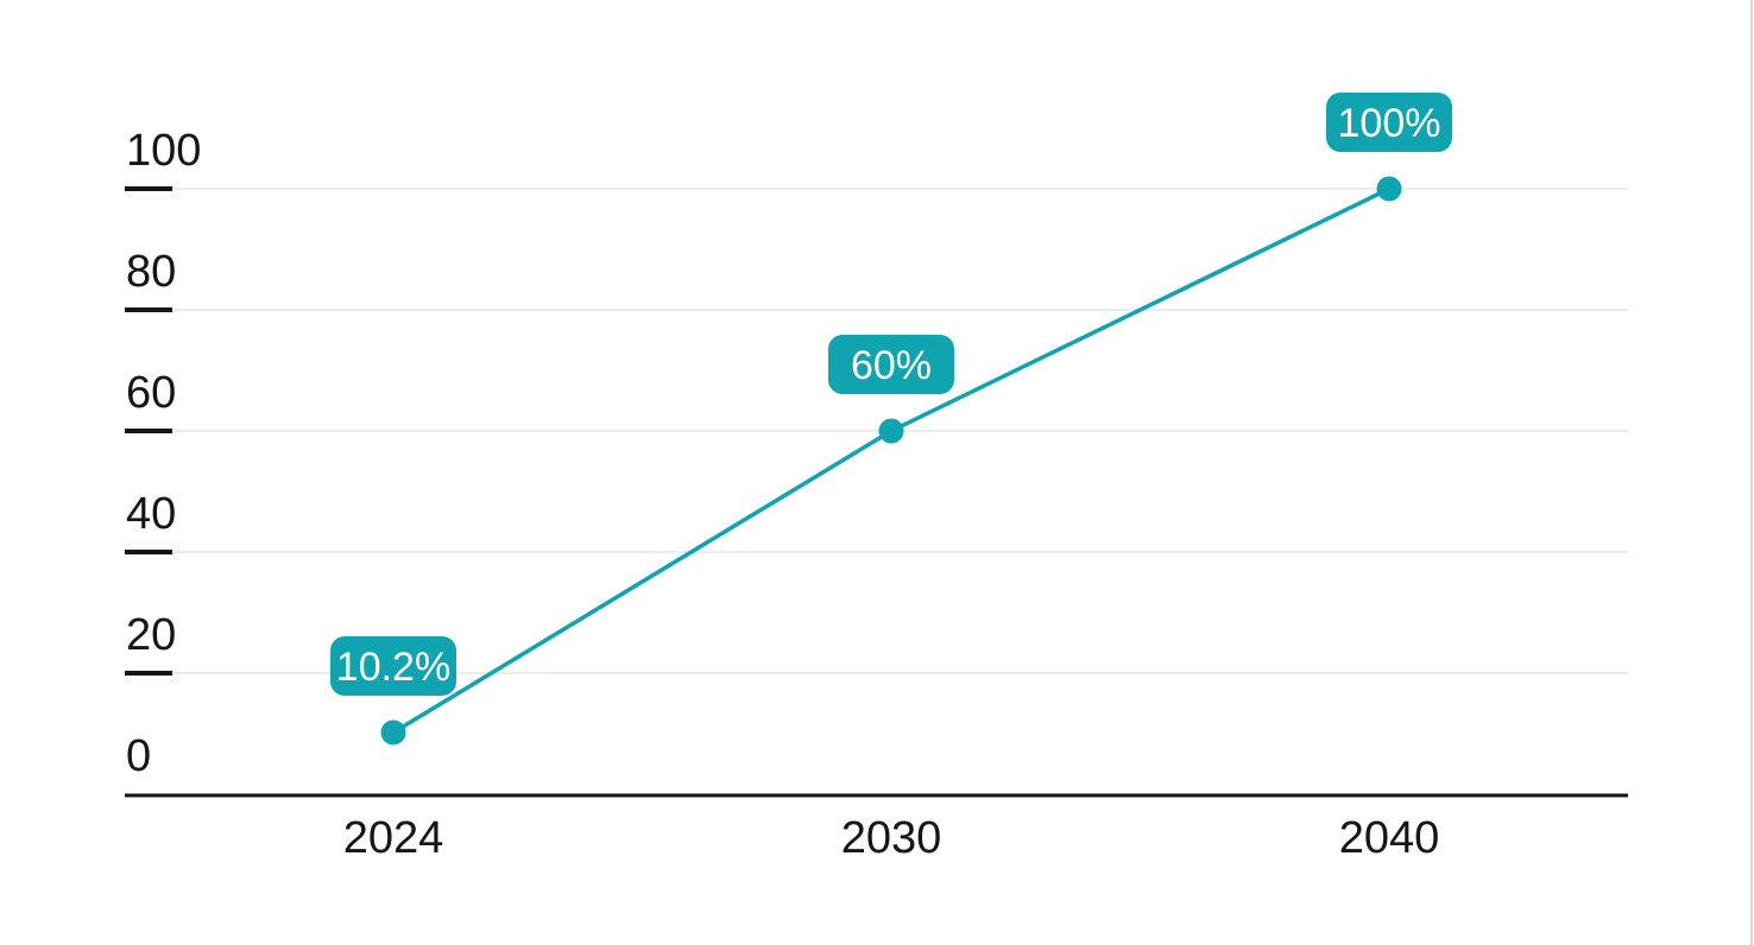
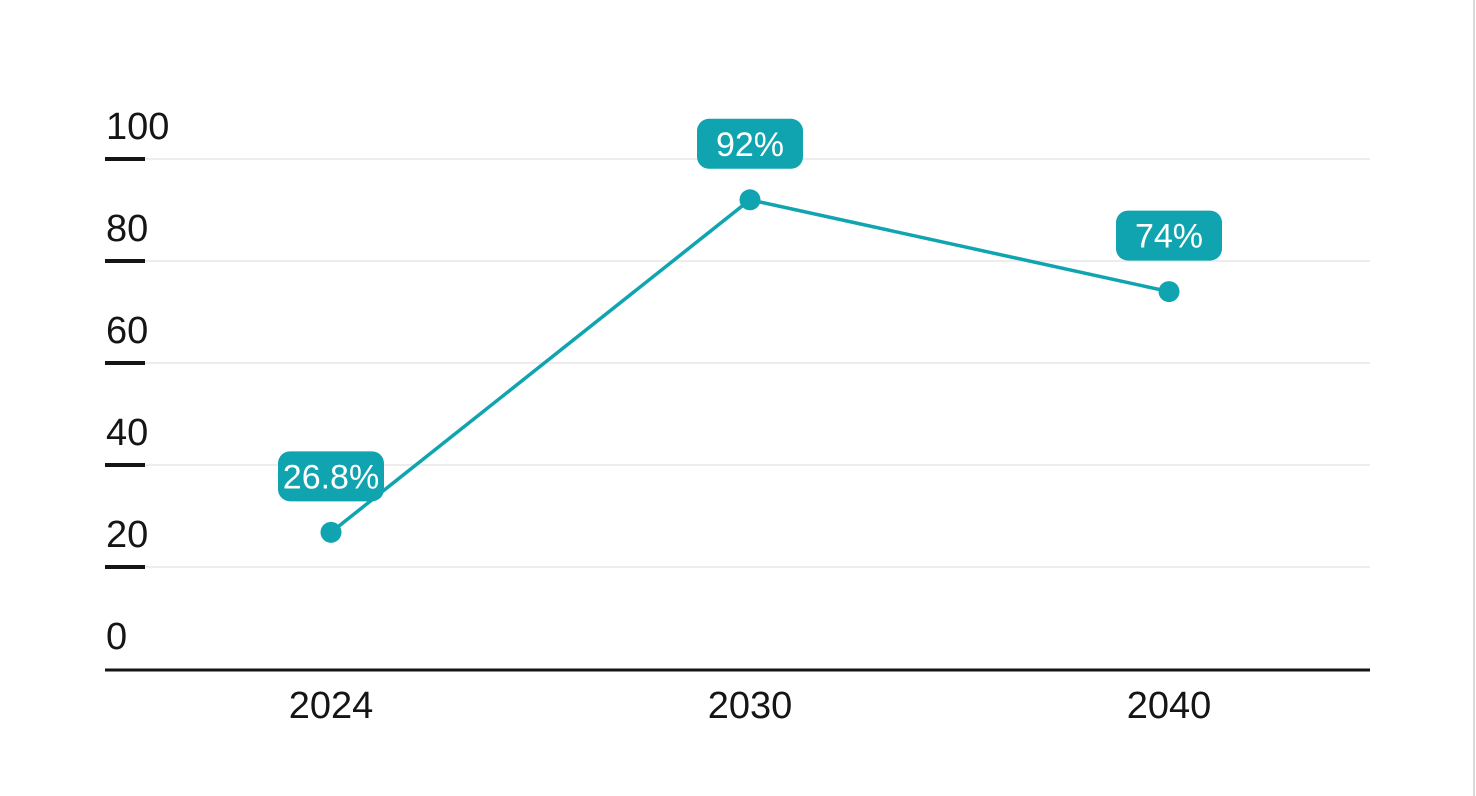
2024: 10.2% -> 26.8%
2030: 60% -> 92%
2040: 100% -> 74%
